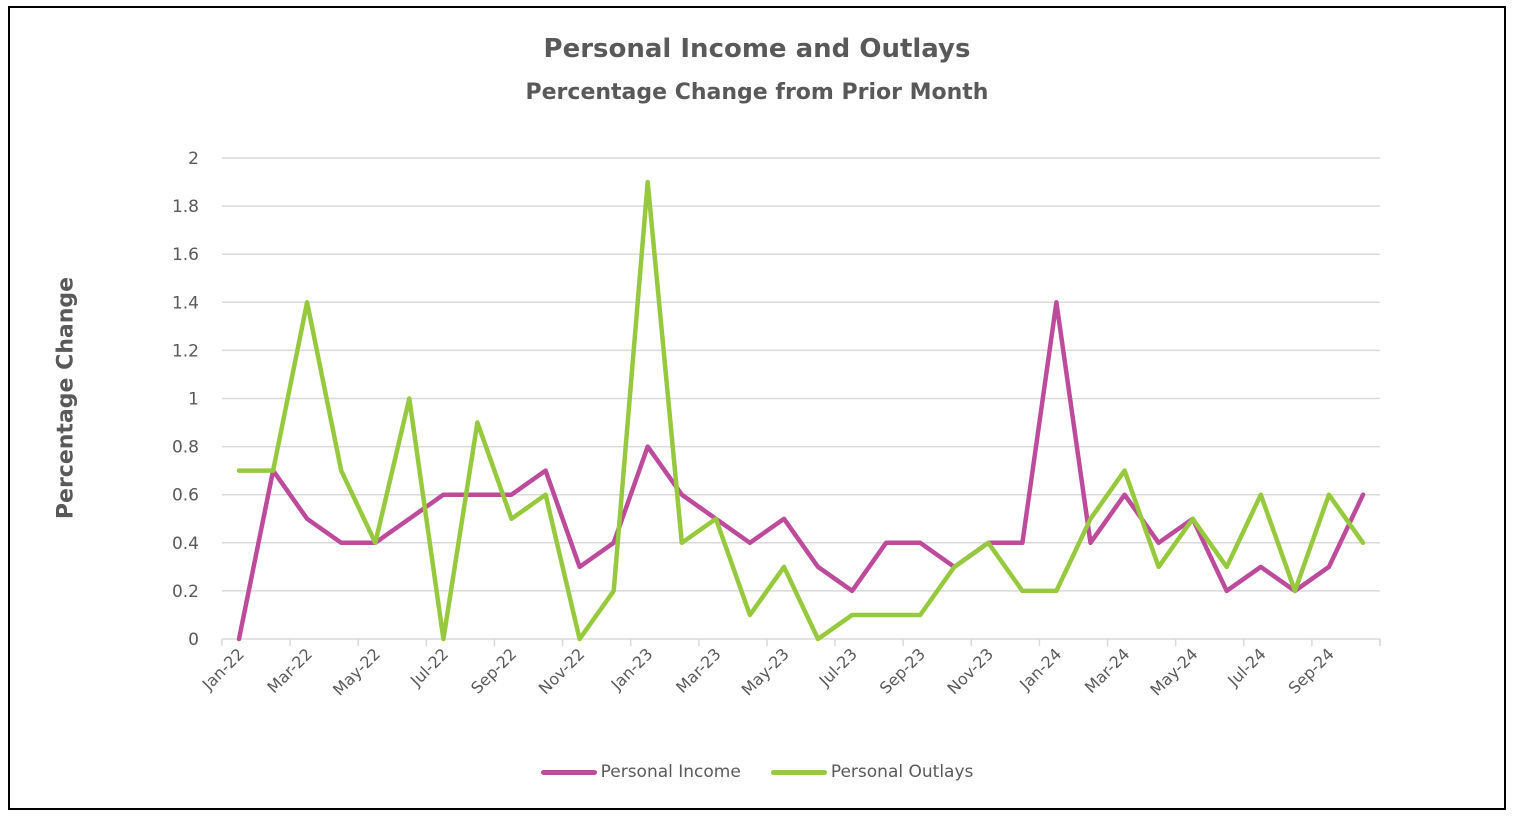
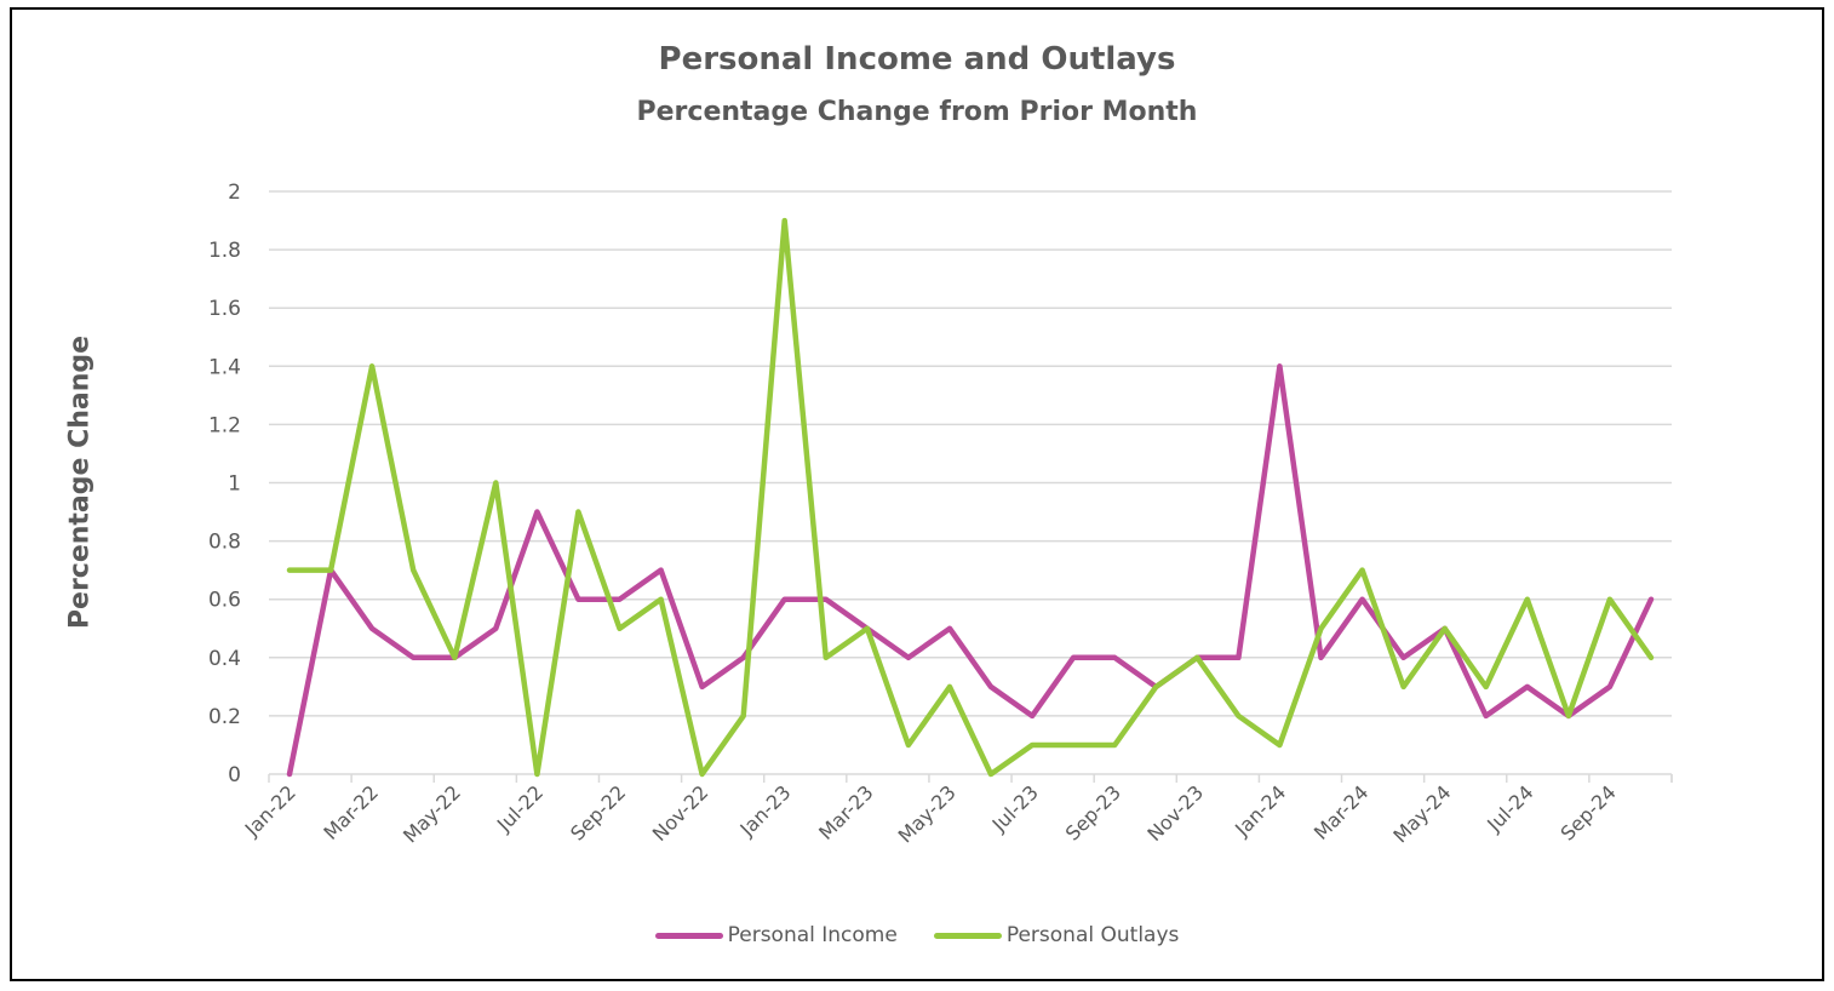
Personal Income/Jul-22: 0.6 -> 0.9
Personal Income/Jan-23: 0.8 -> 0.6
Personal Outlays/Jan-24: 0.2 -> 0.1
